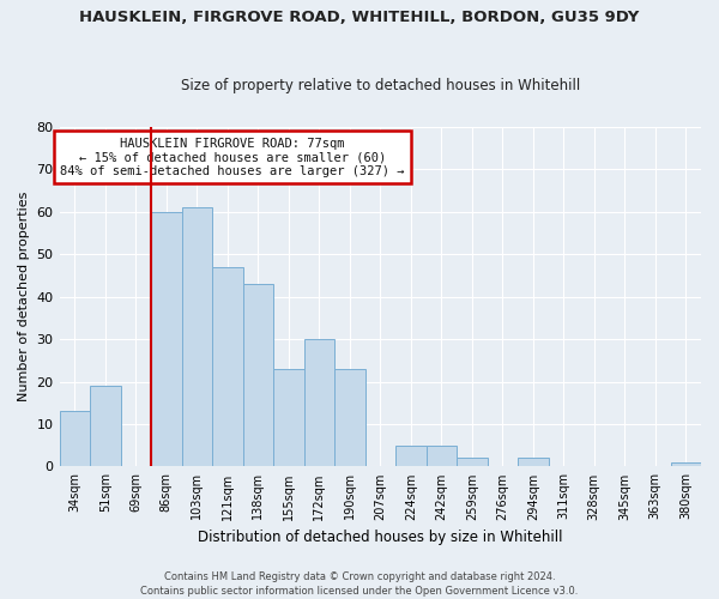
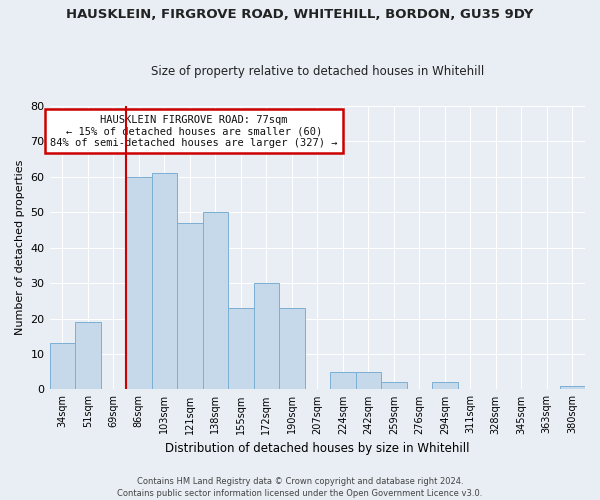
138sqm: 43 -> 50
